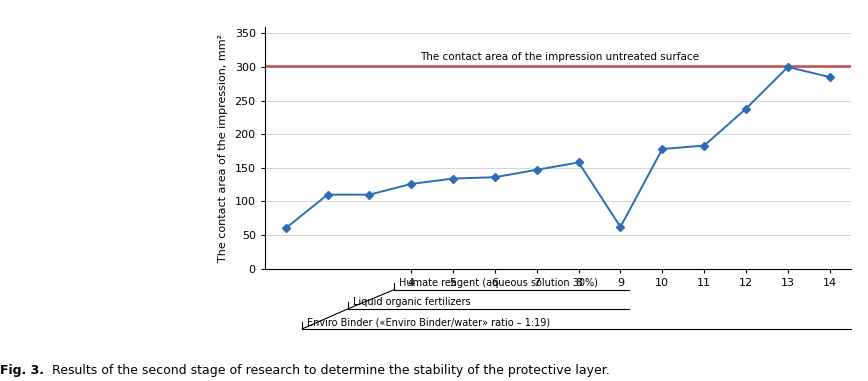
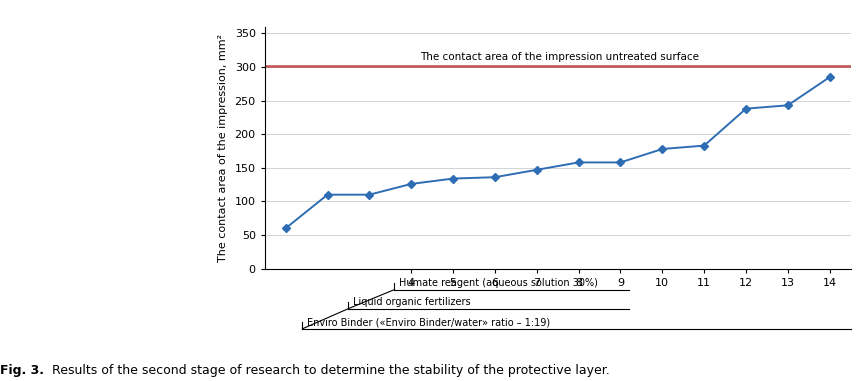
9: 62 -> 158
13: 300 -> 243
